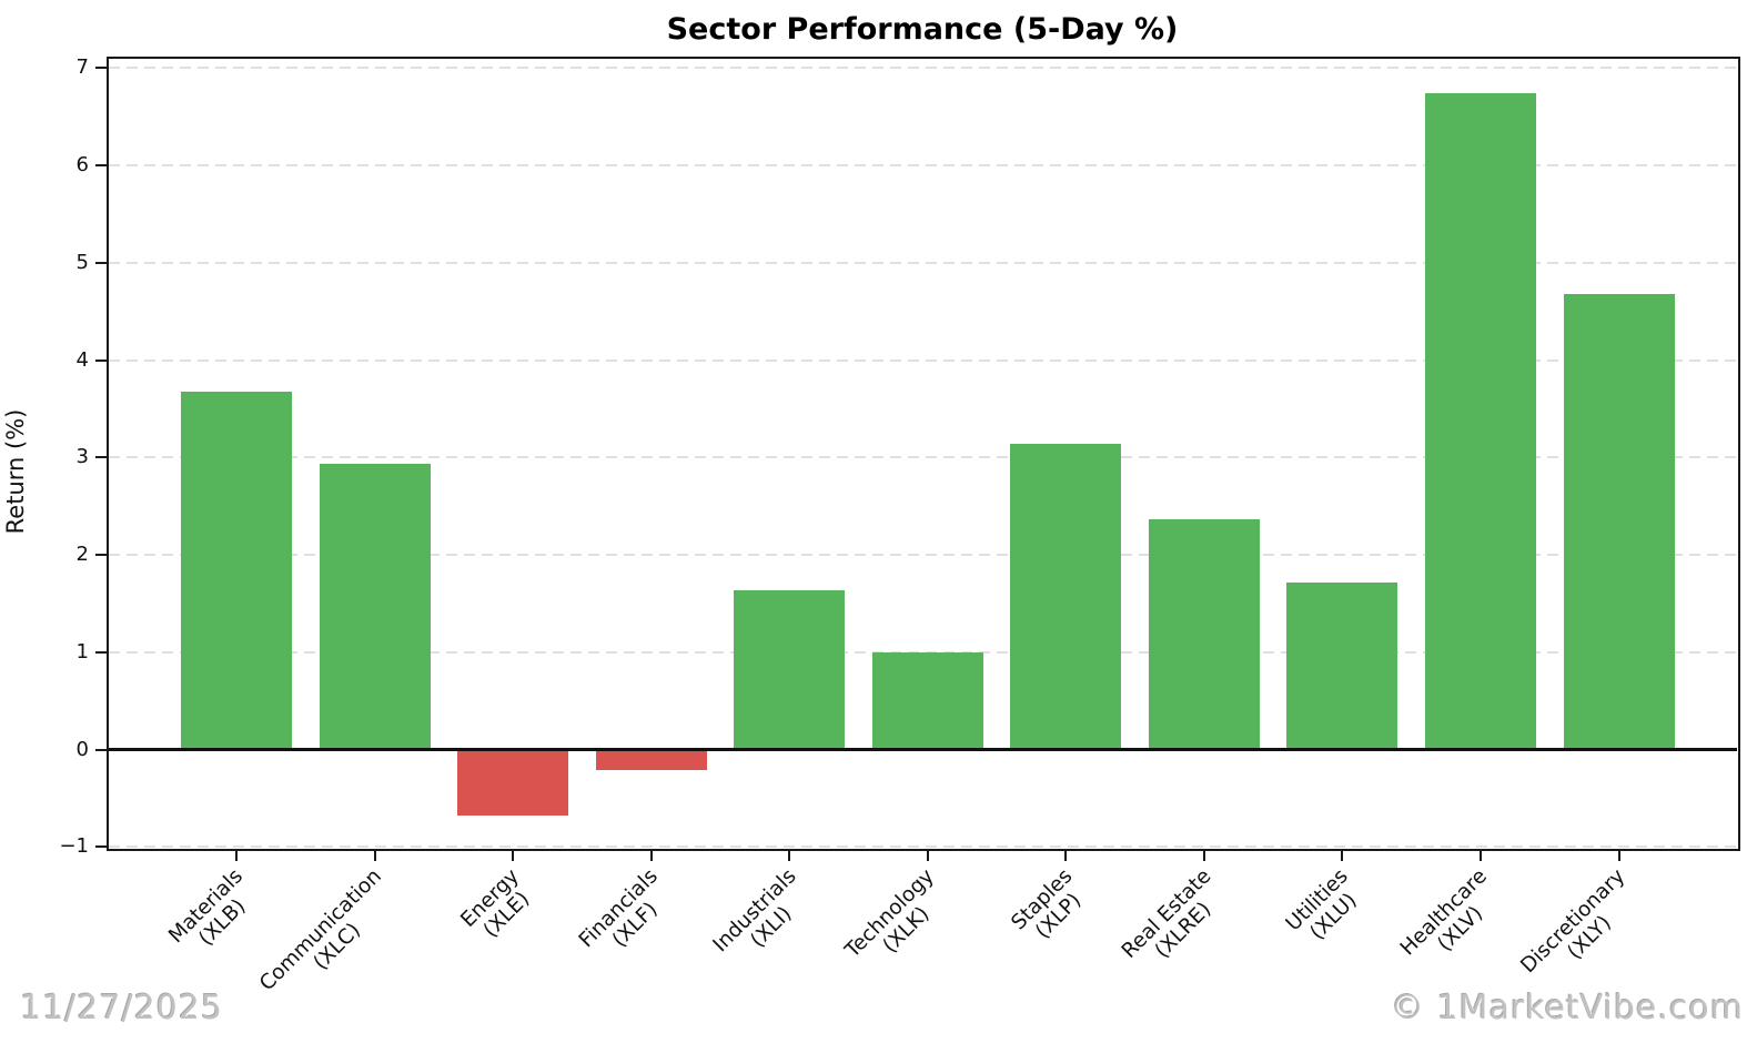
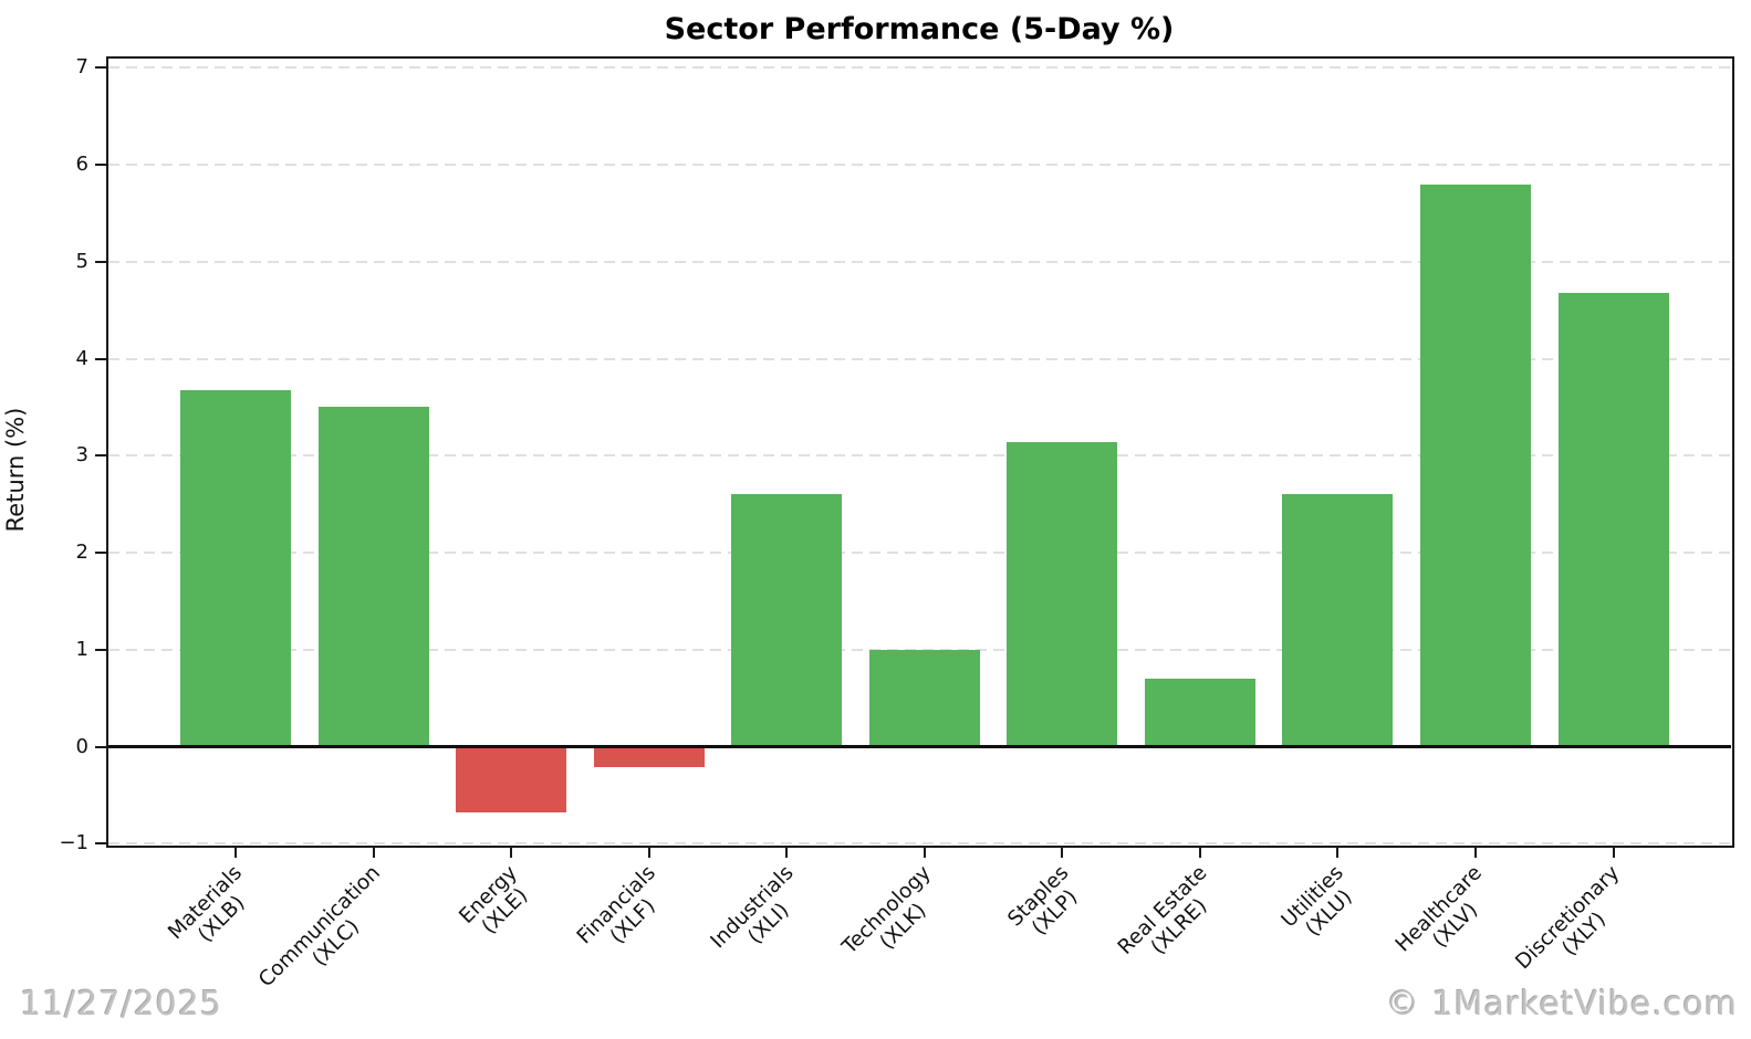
Communication (XLC): 2.9 -> 3.5
Industrials (XLI): 1.6 -> 2.6
Real Estate (XLRE): 2.4 -> 0.7
Utilities (XLU): 1.7 -> 2.6
Healthcare (XLV): 6.7 -> 5.8
